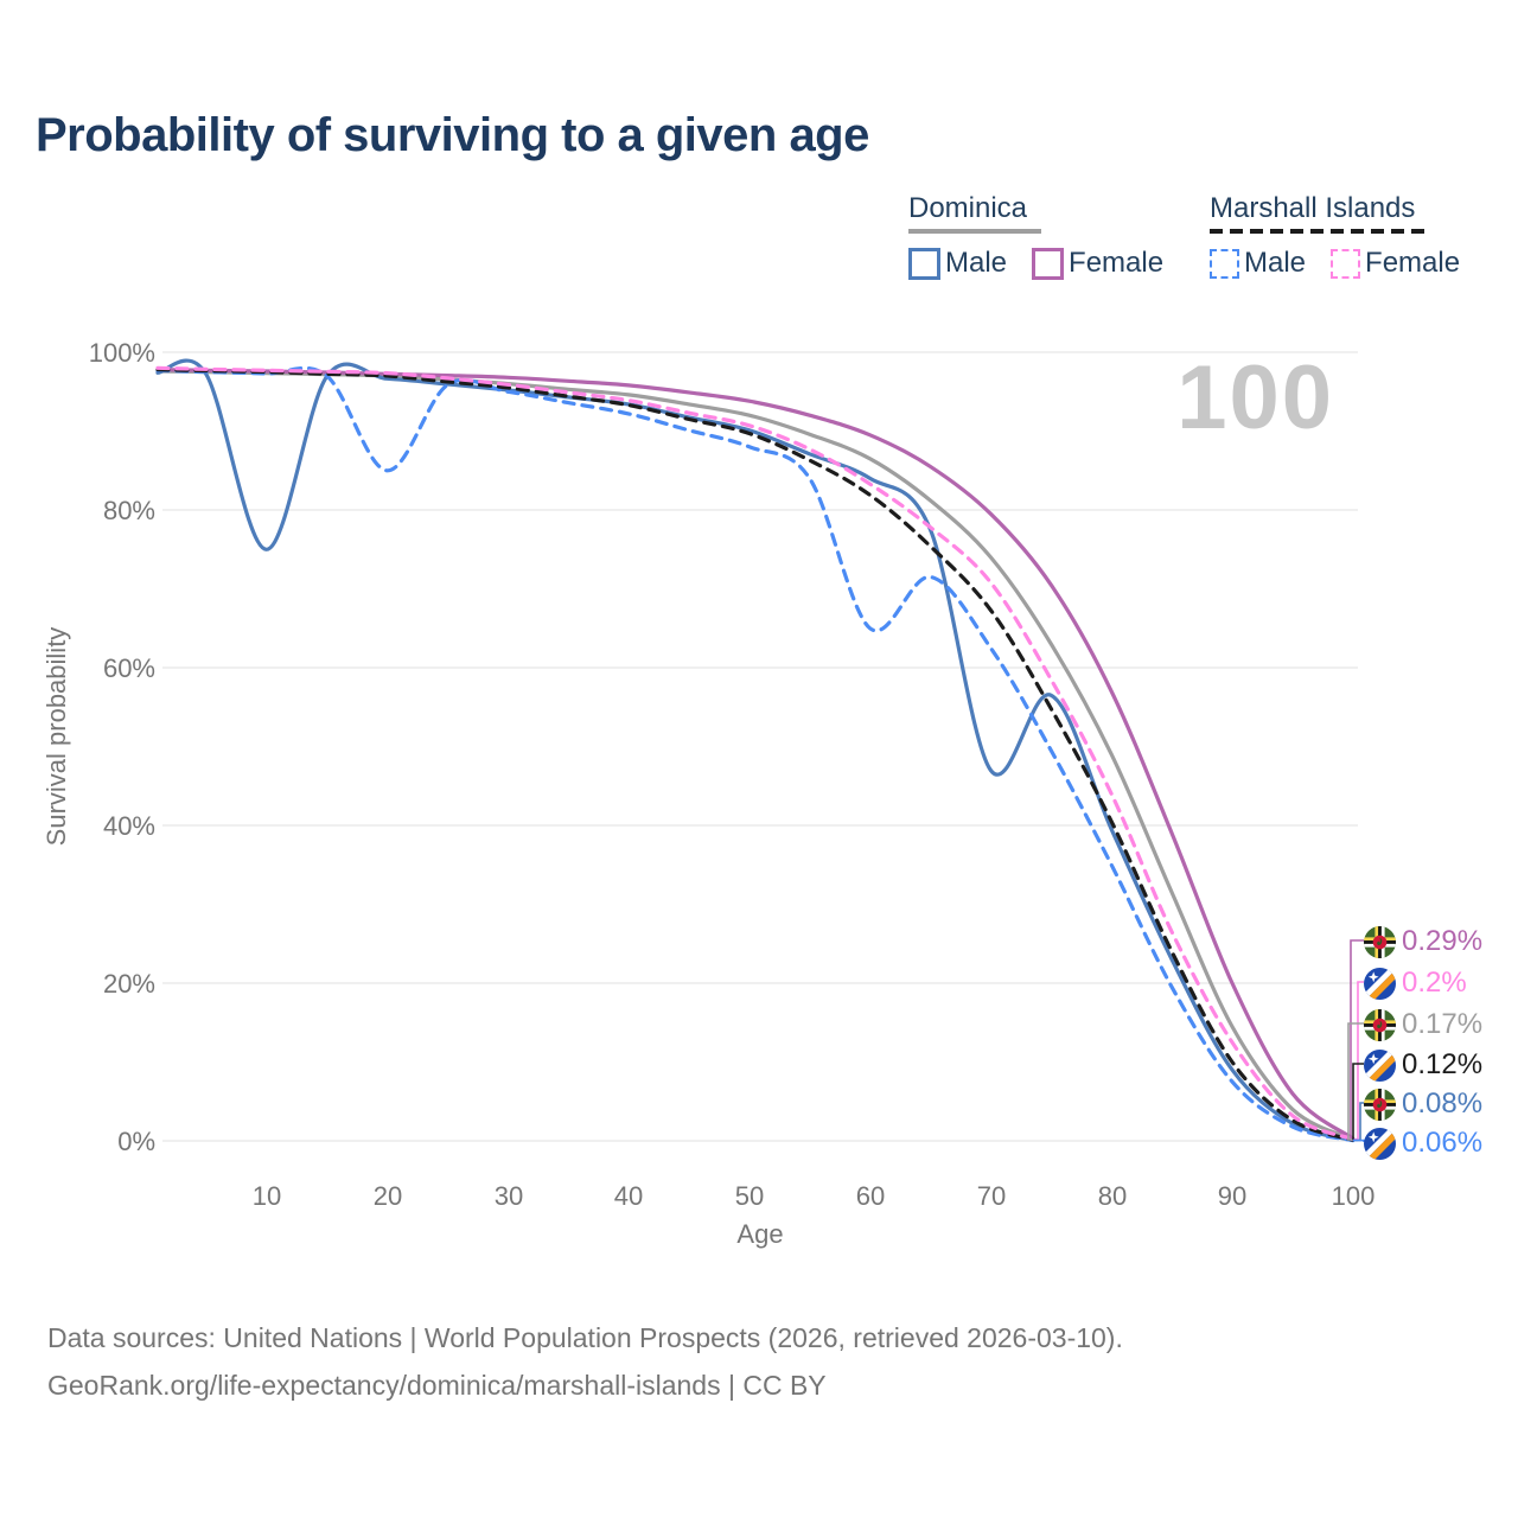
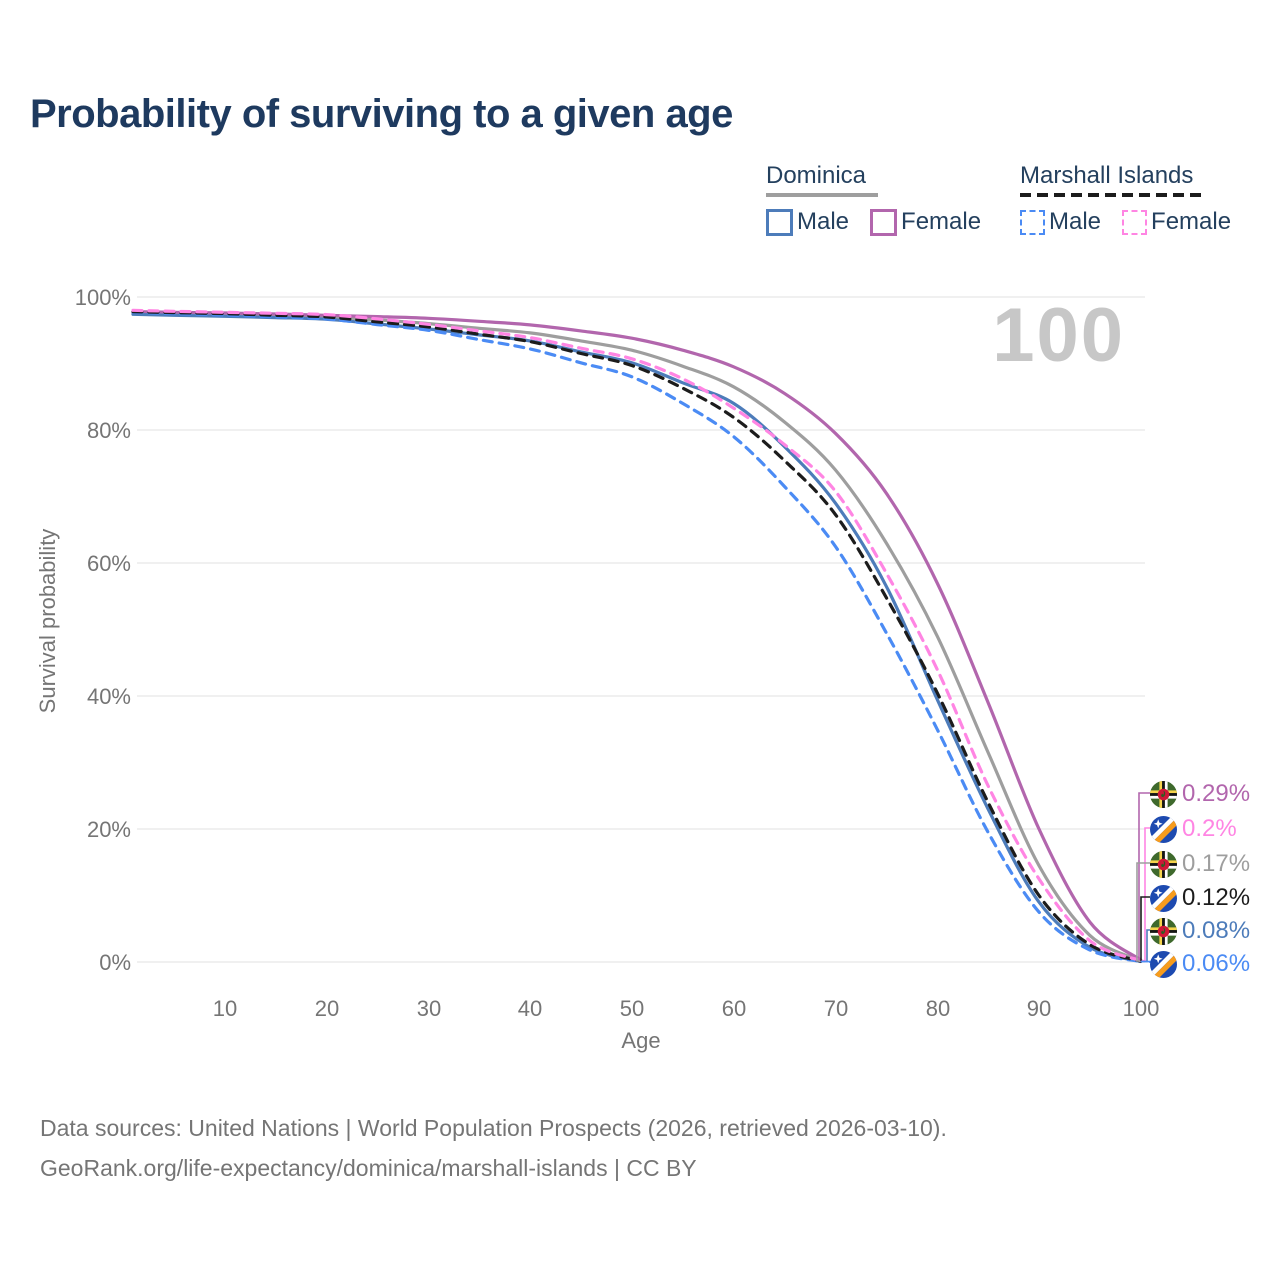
Dominica Male/10: 75% -> 97%
Marshall Islands Male/20: 85% -> 97%
Marshall Islands Male/60: 65% -> 79%
Dominica Male/70: 47% -> 69%
